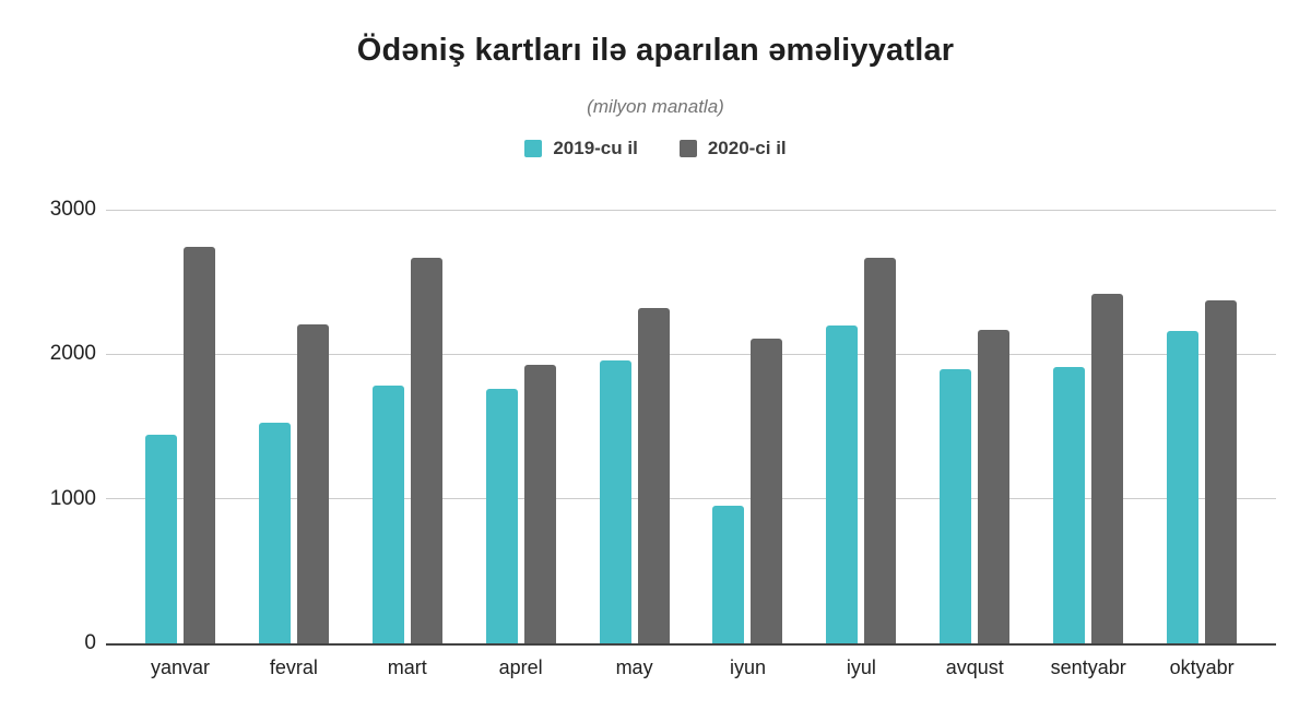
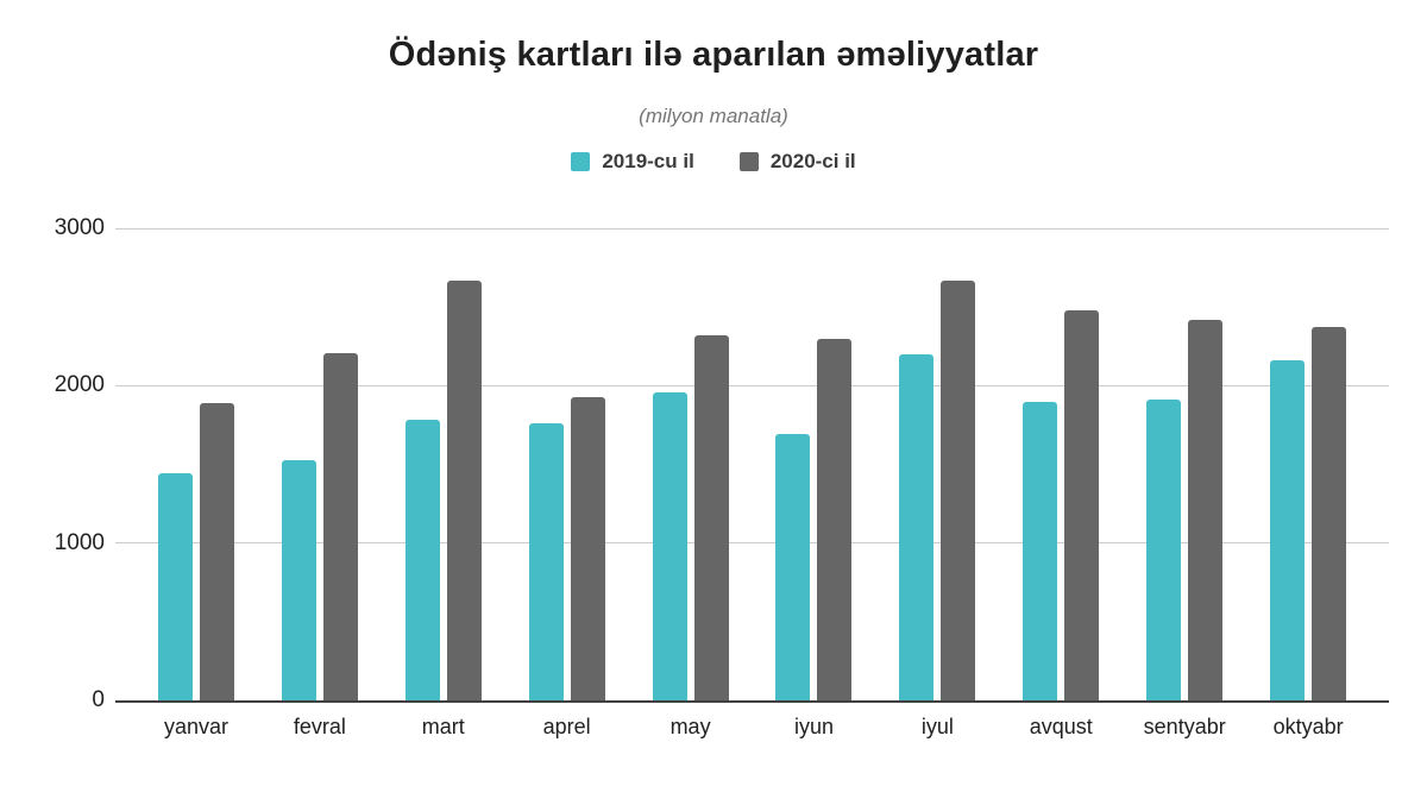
2020-ci il/yanvar: 2740 -> 1890
2019-cu il/iyun: 950 -> 1690
2020-ci il/iyun: 2110 -> 2300
2020-ci il/avqust: 2170 -> 2480
